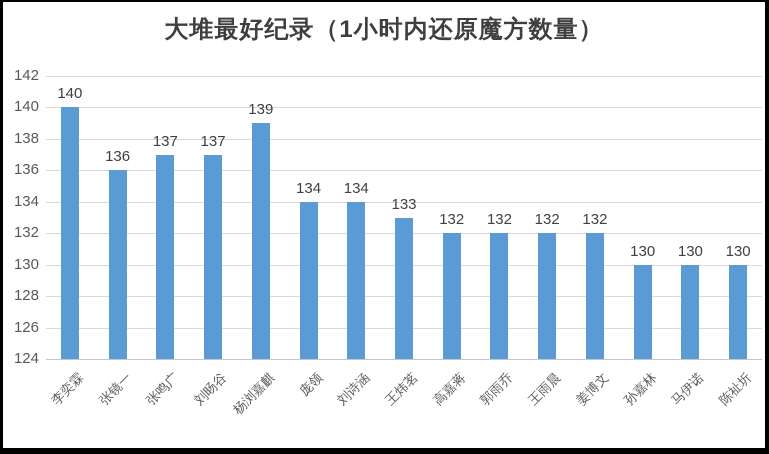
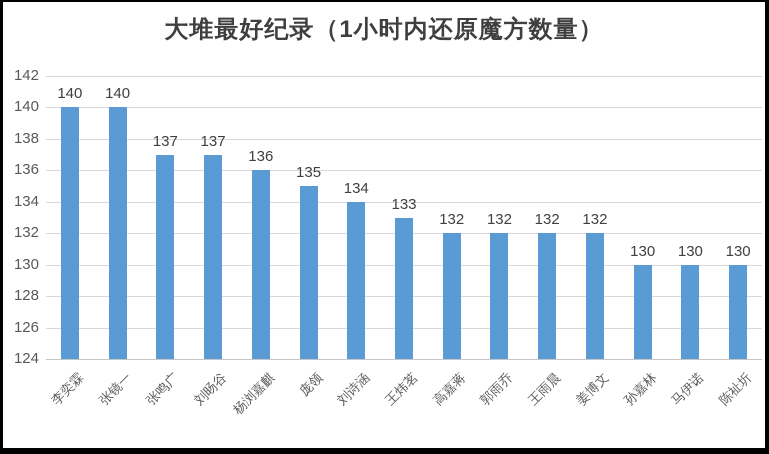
张镜一: 136 -> 140
杨浏嘉麒: 139 -> 136
庞领: 134 -> 135
